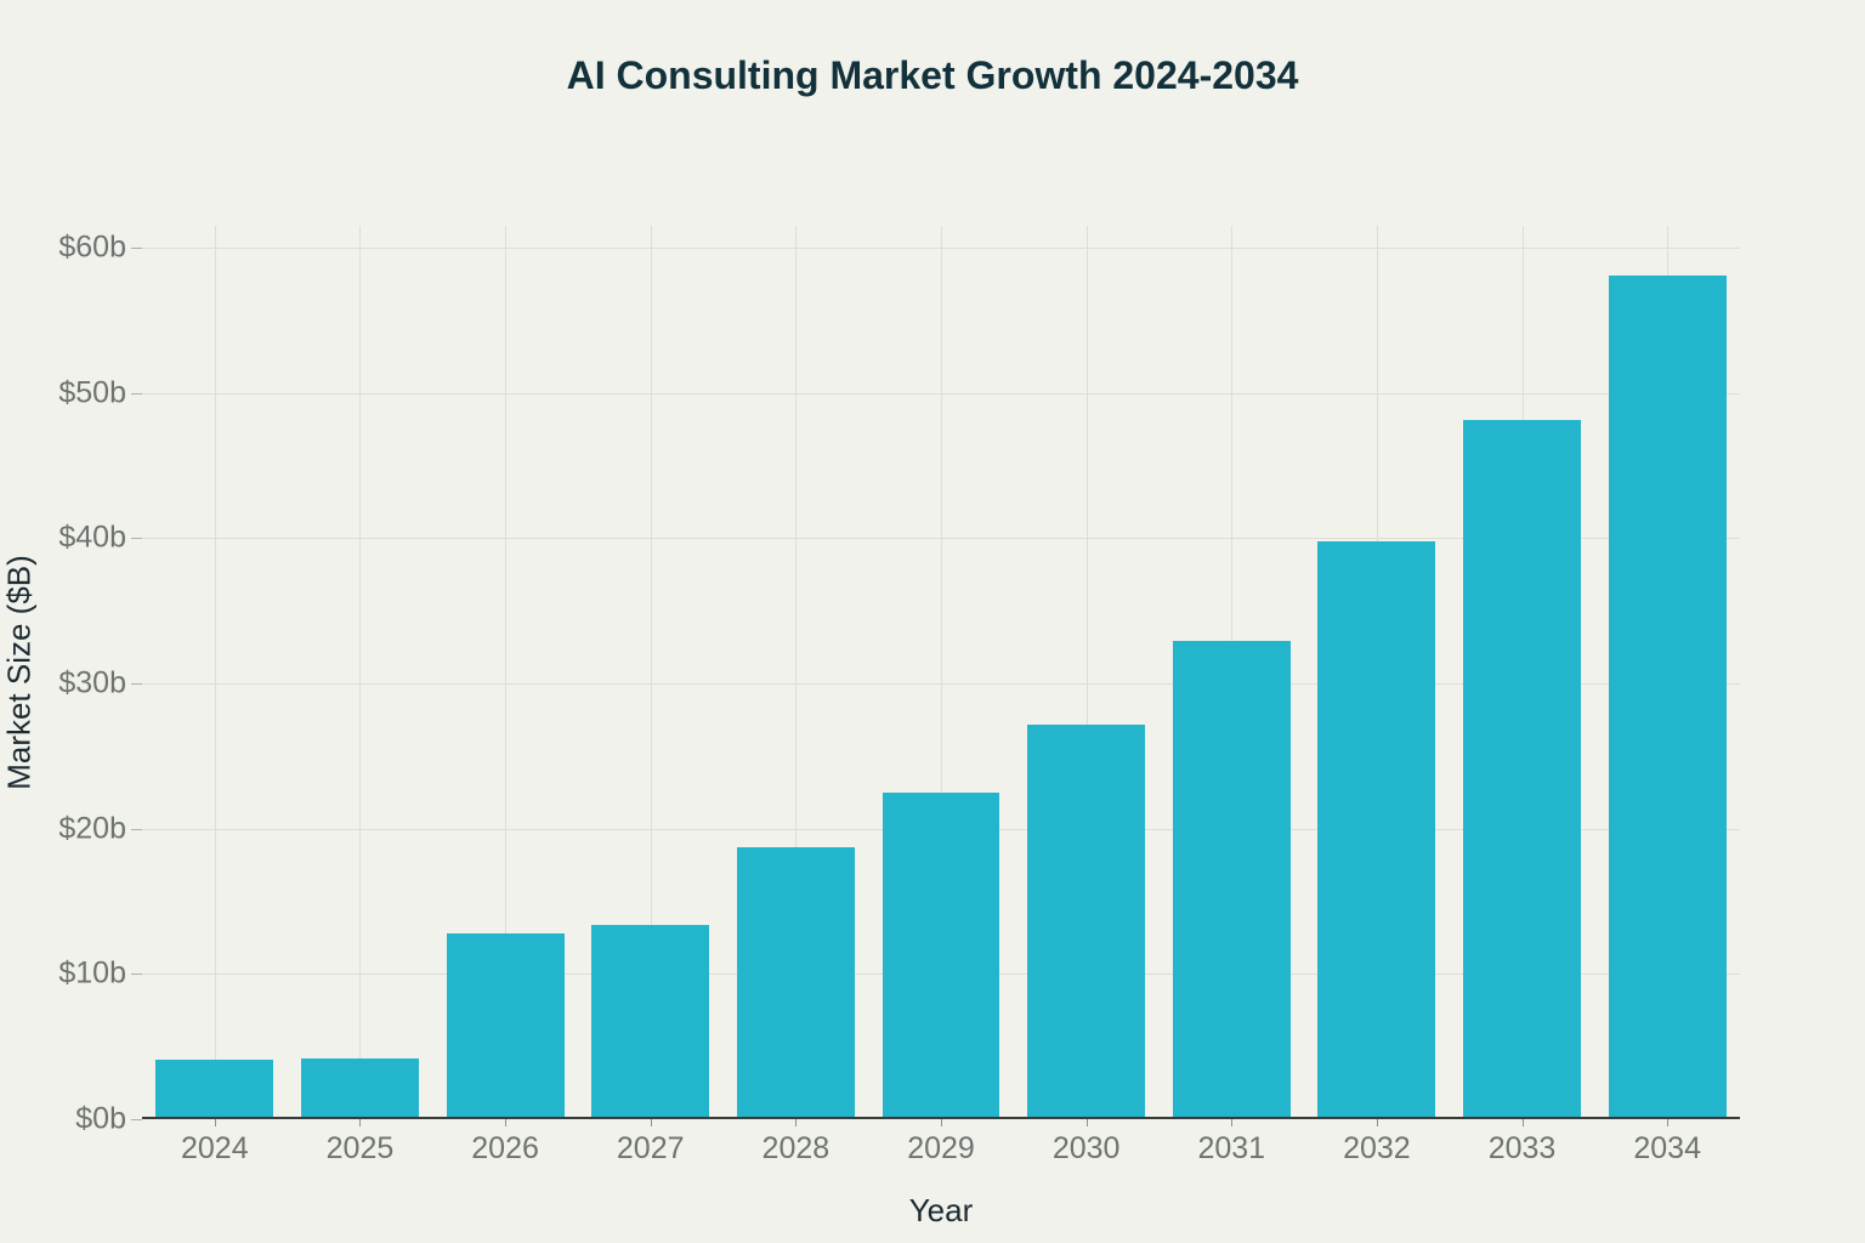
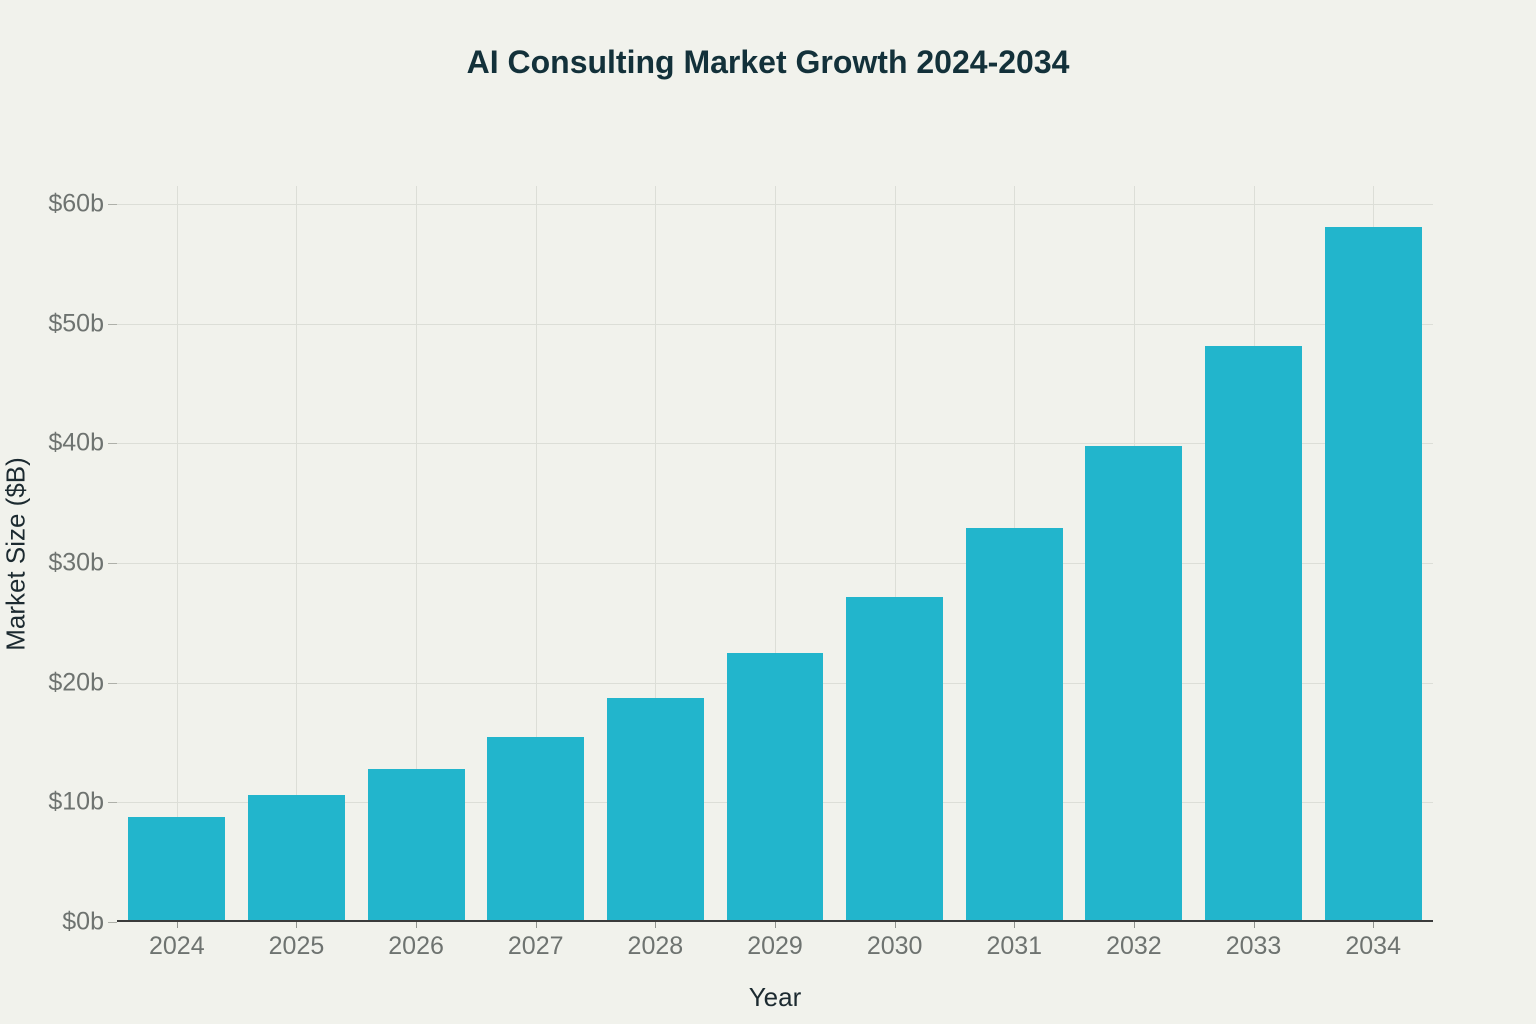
2024: $4.1b -> $8.8b
2025: $4.2b -> $10.6b
2027: $13.4b -> $15.5b
